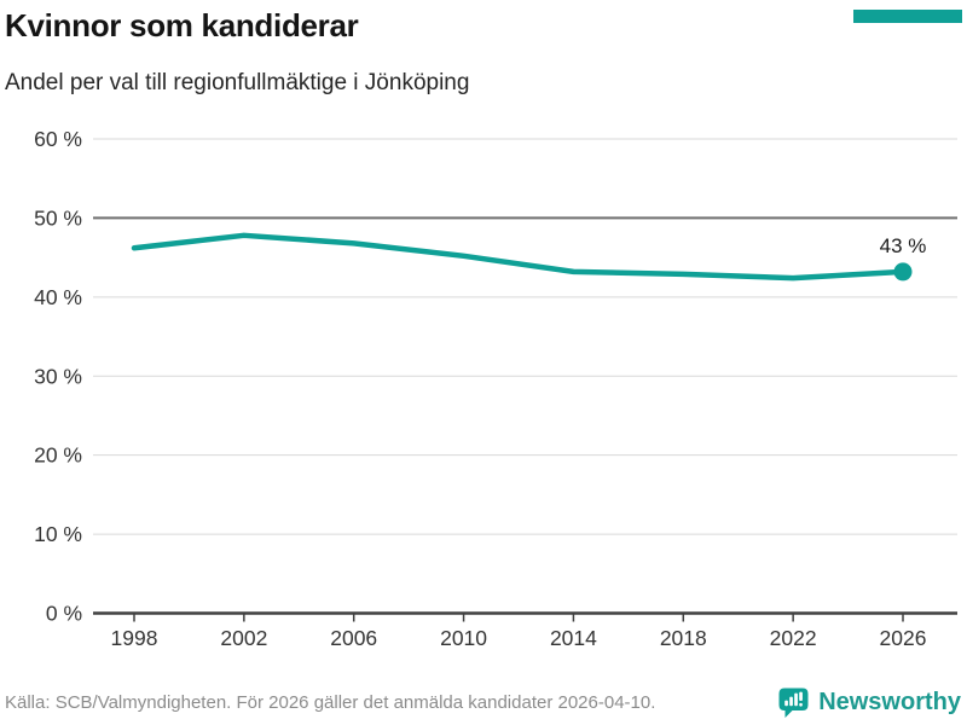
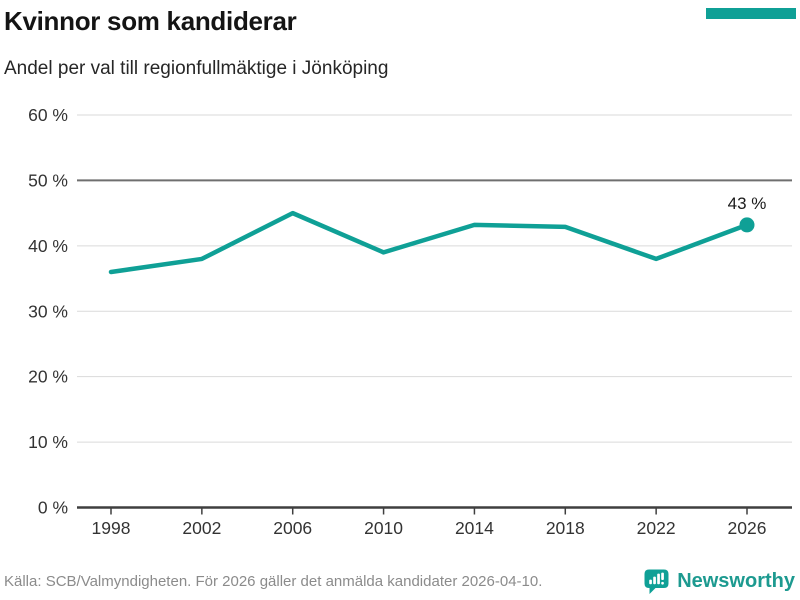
1998: 46% -> 36%
2002: 48% -> 38%
2006: 47% -> 45%
2010: 45% -> 39%
2022: 42% -> 38%
